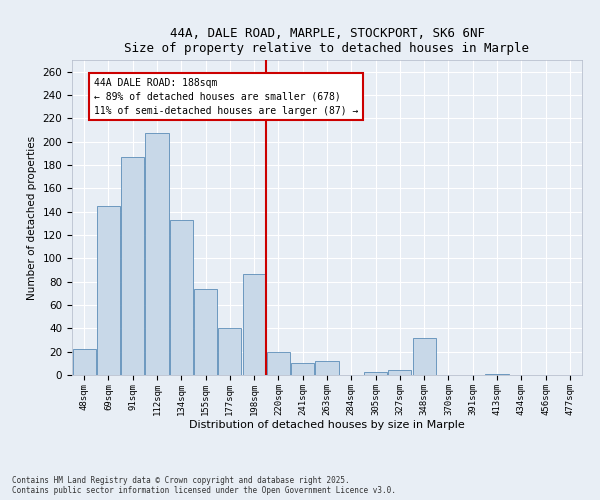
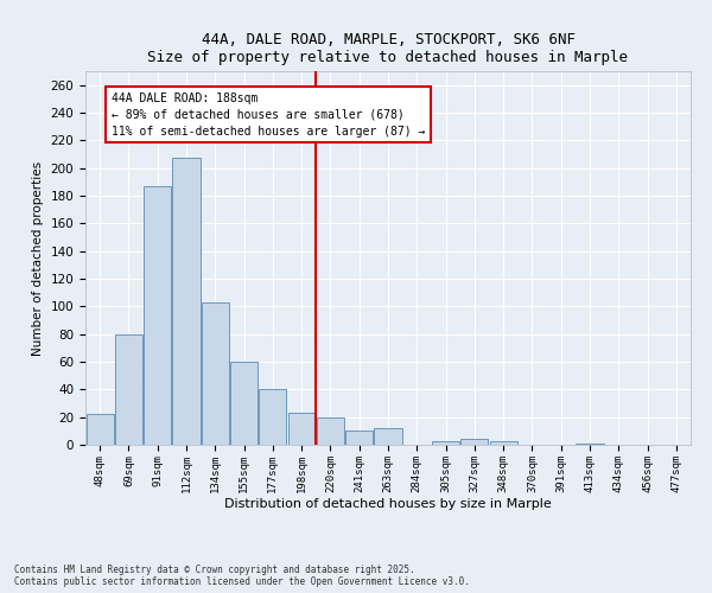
69sqm: 145 -> 80
134sqm: 133 -> 103
155sqm: 74 -> 60
198sqm: 87 -> 23
348sqm: 32 -> 3
